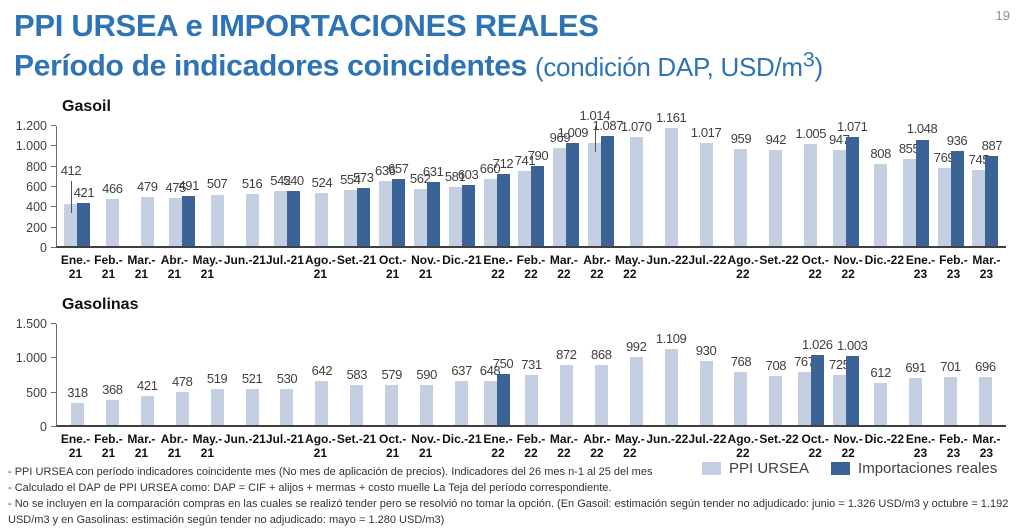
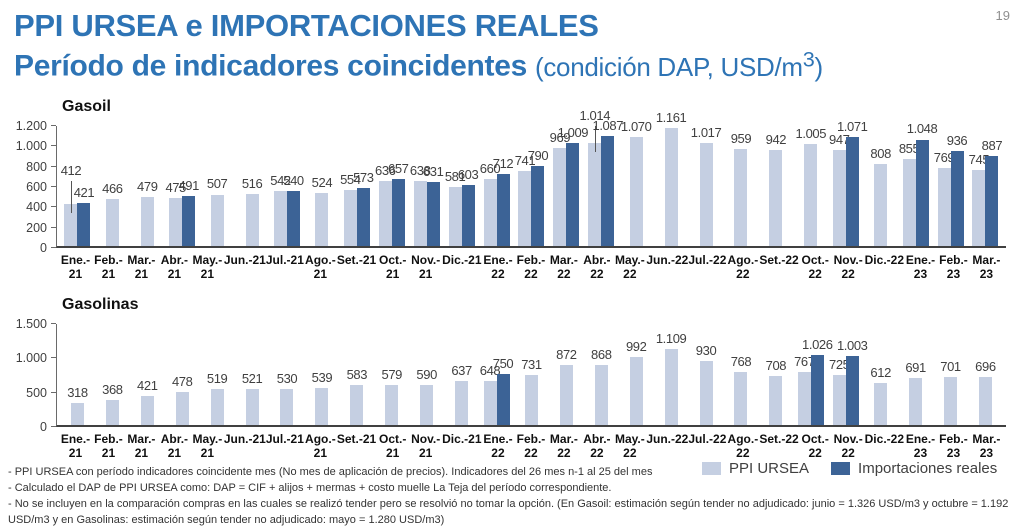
Gasoil/PPI URSEA/Nov.- 21: 562 -> 638
Gasolinas/PPI URSEA/Ago.- 21: 642 -> 539
